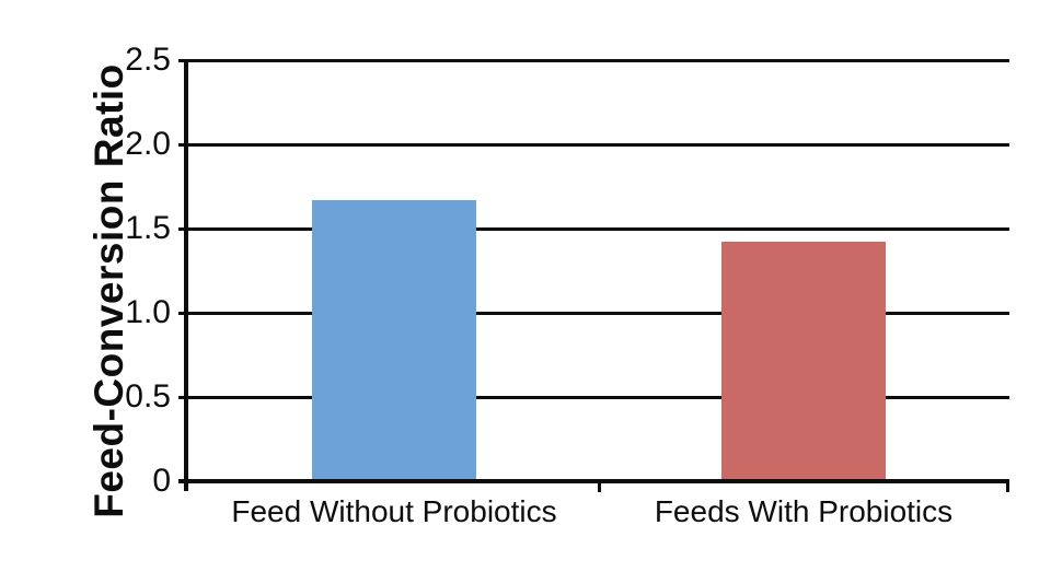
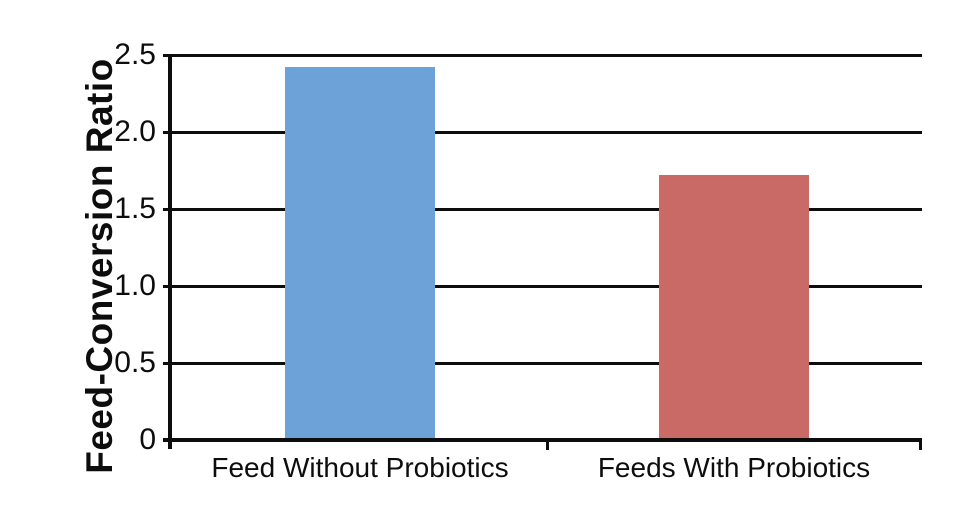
Feed Without Probiotics: 1.67 -> 2.42
Feeds With Probiotics: 1.42 -> 1.72
